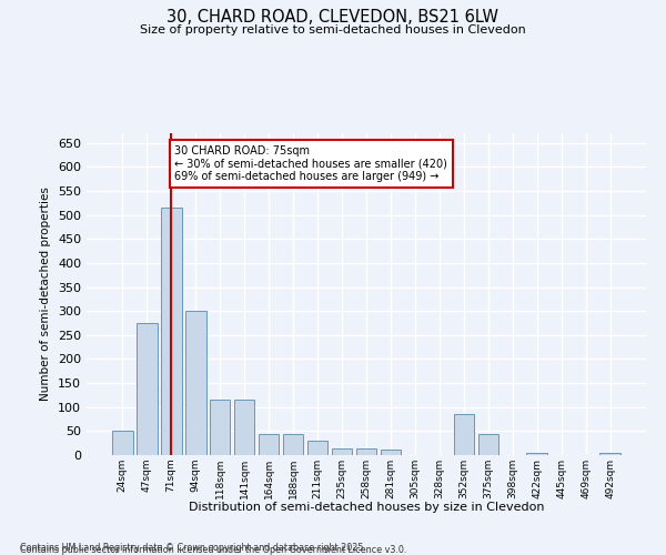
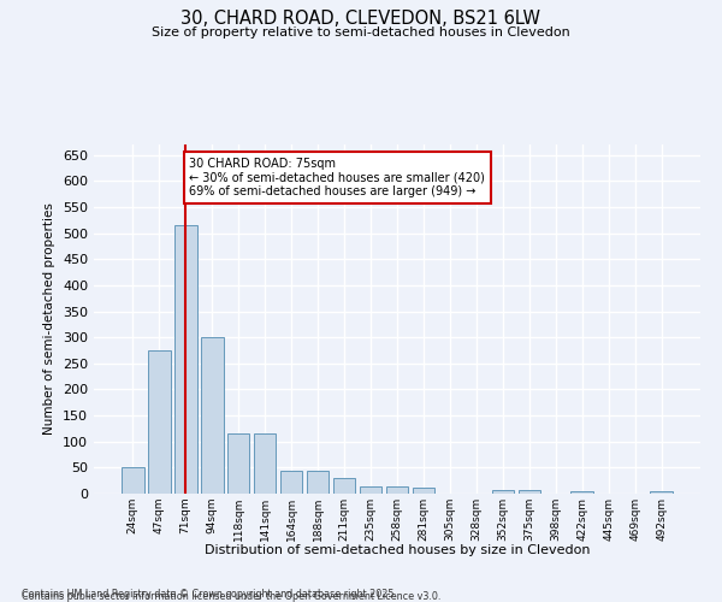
352sqm: 85 -> 8
375sqm: 45 -> 8
